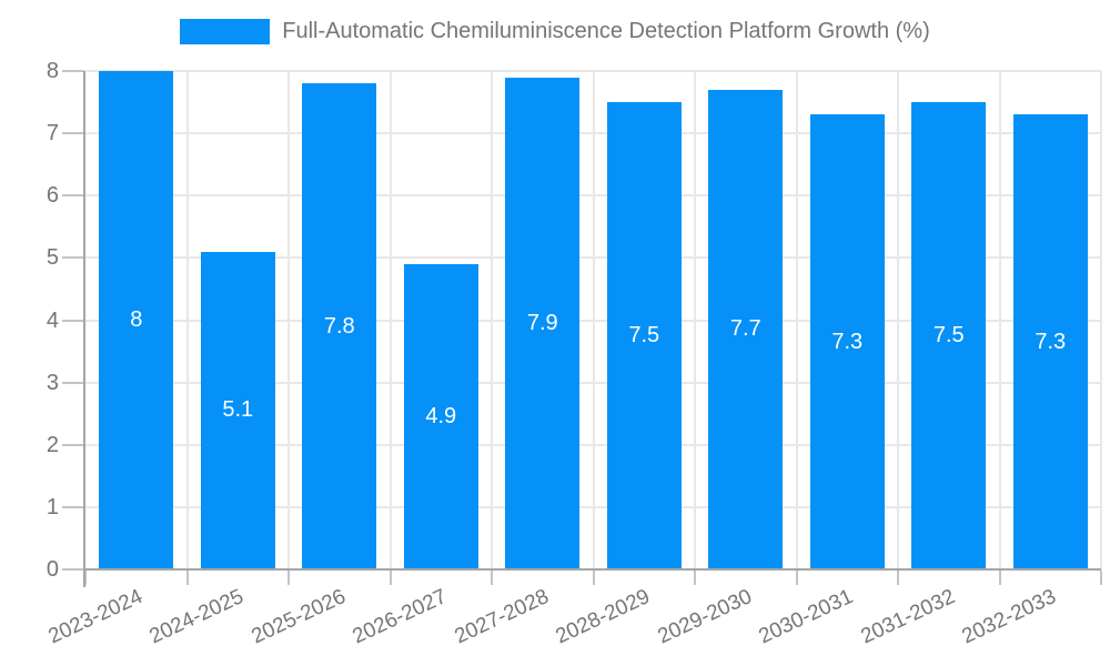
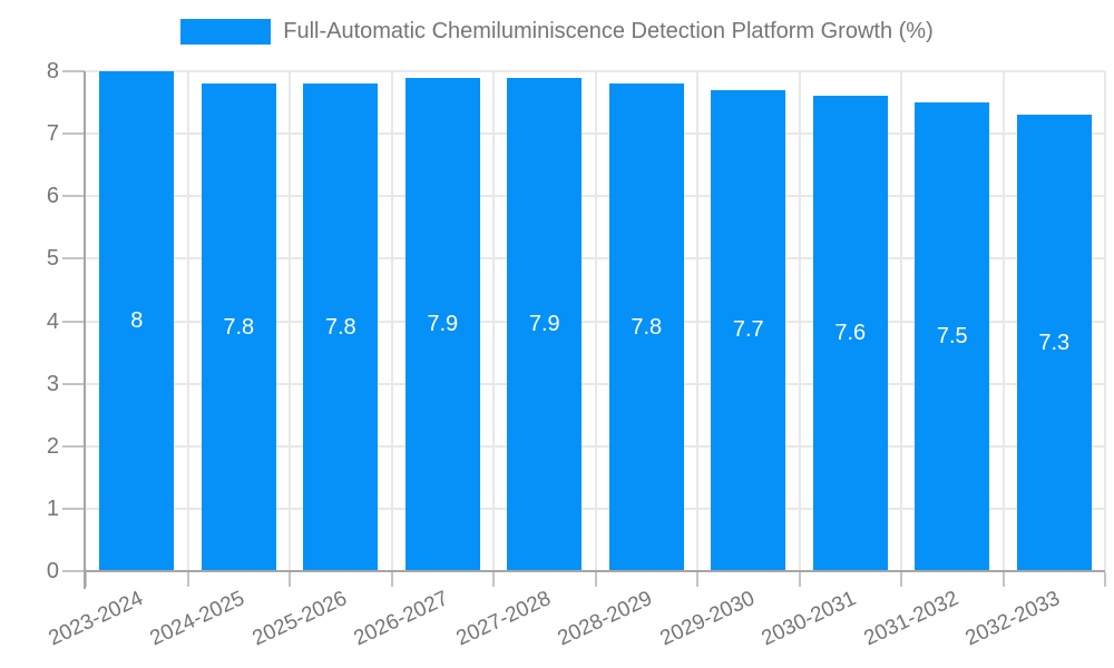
2024-2025: 5.1 -> 7.8
2026-2027: 4.9 -> 7.9
2028-2029: 7.5 -> 7.8
2030-2031: 7.3 -> 7.6
